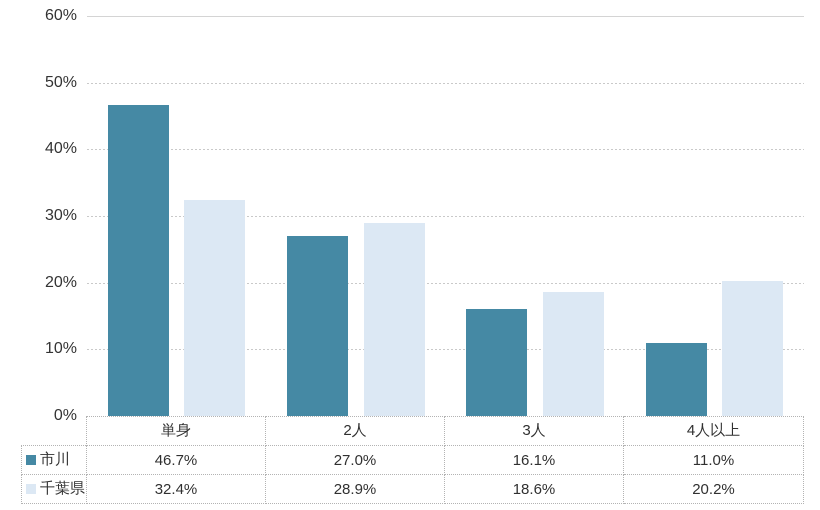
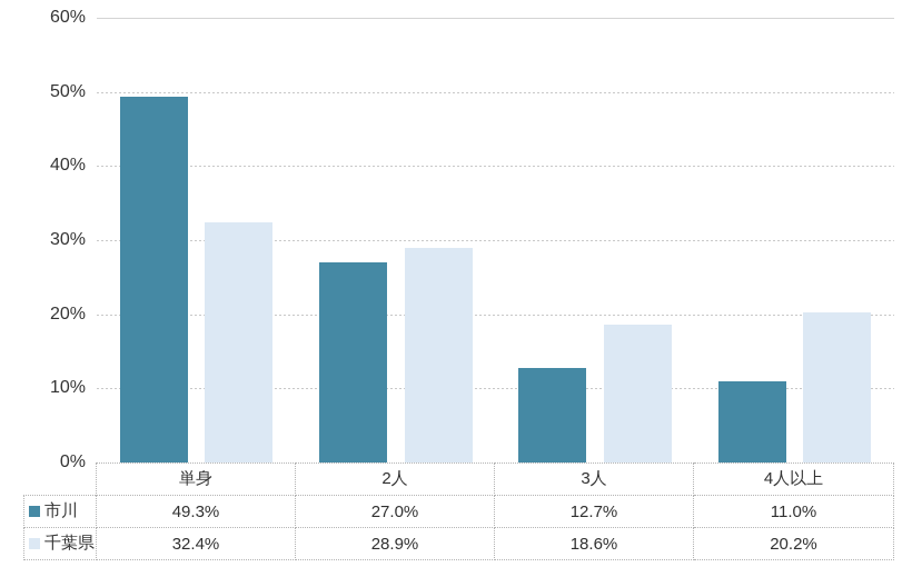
市川/単身: 46.7% -> 49.3%
市川/3人: 16.1% -> 12.7%
